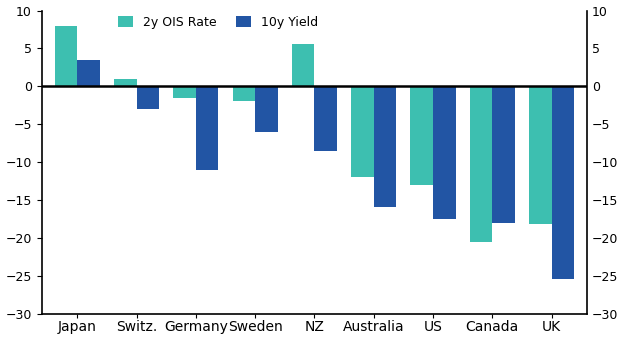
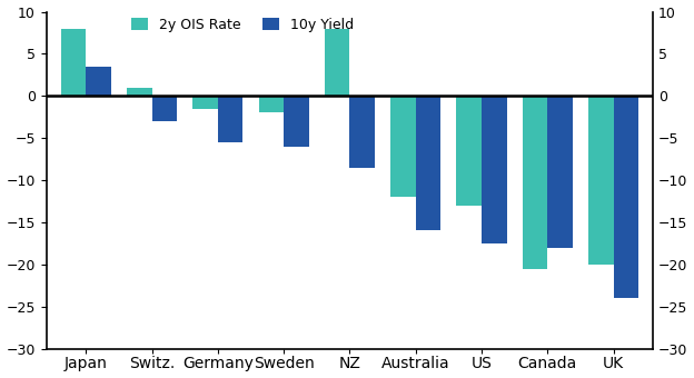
10y Yield/Germany: -11.0 -> -5.5
2y OIS Rate/NZ: 5.6 -> 8.0
2y OIS Rate/UK: -18.2 -> -20.0
10y Yield/UK: -25.4 -> -24.0
